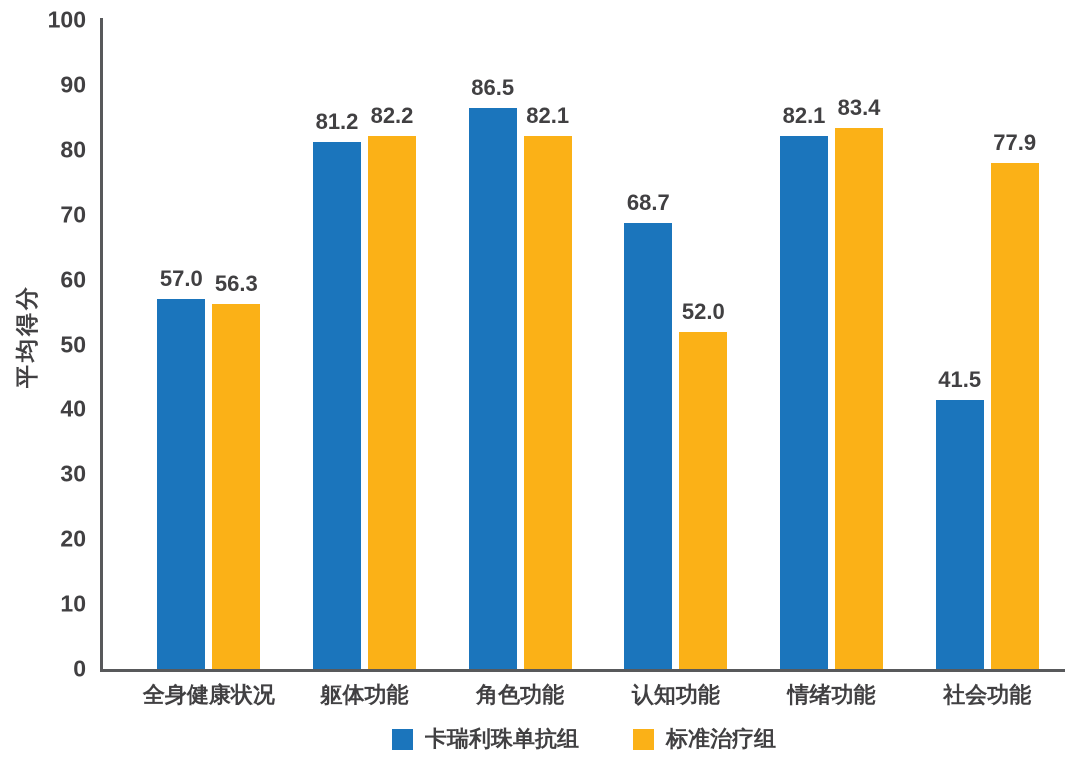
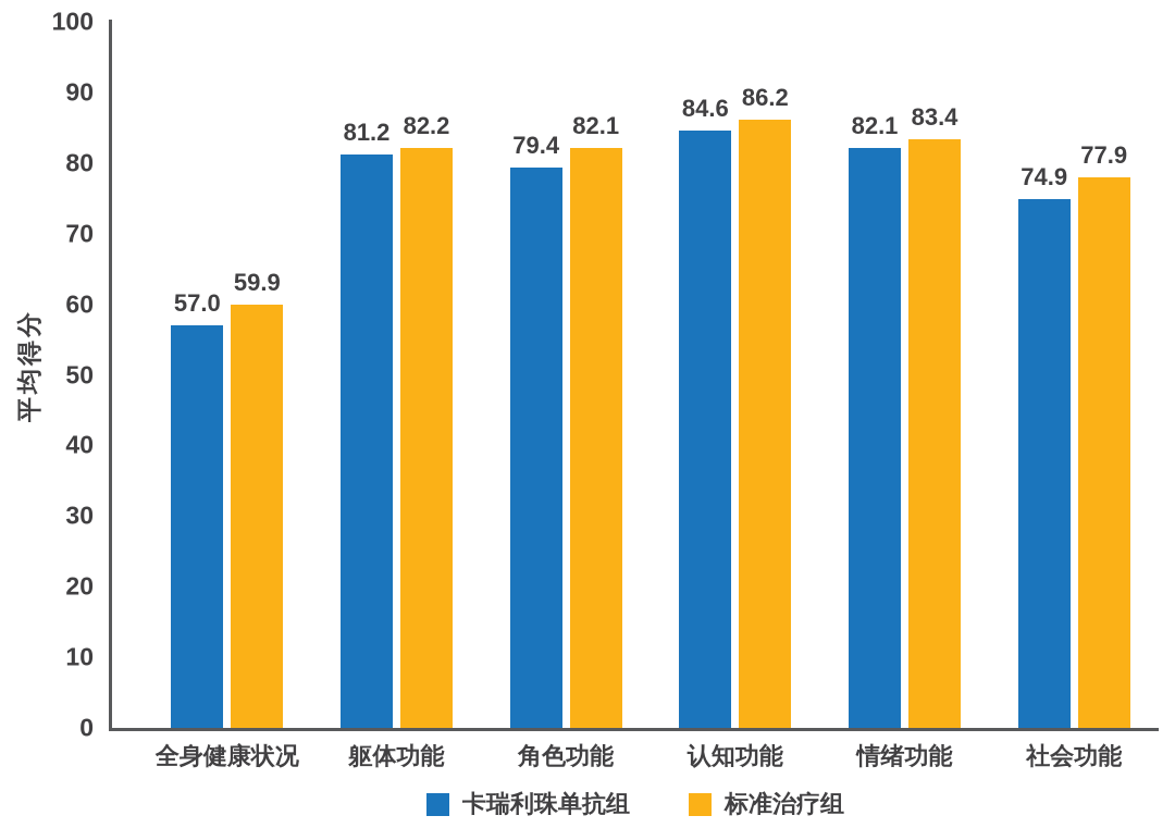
标准治疗组/全身健康状况: 56.3 -> 59.9
卡瑞利珠单抗组/角色功能: 86.5 -> 79.4
卡瑞利珠单抗组/认知功能: 68.7 -> 84.6
标准治疗组/认知功能: 52.0 -> 86.2
卡瑞利珠单抗组/社会功能: 41.5 -> 74.9
